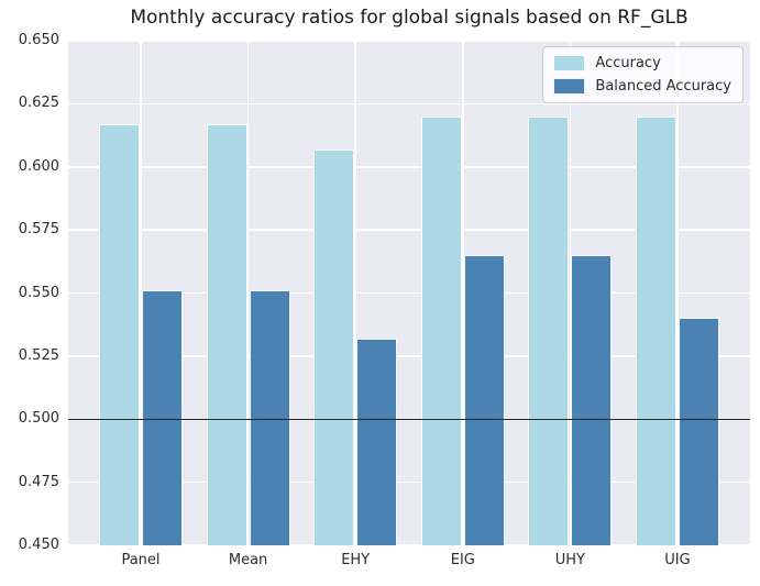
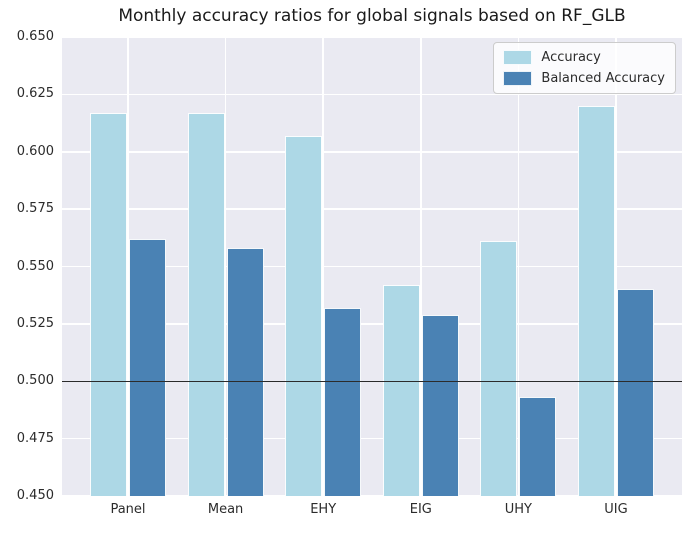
Balanced Accuracy/Panel: 0.551 -> 0.562
Balanced Accuracy/Mean: 0.551 -> 0.558
Accuracy/EIG: 0.620 -> 0.542
Balanced Accuracy/EIG: 0.565 -> 0.529
Accuracy/UHY: 0.620 -> 0.561
Balanced Accuracy/UHY: 0.565 -> 0.493
